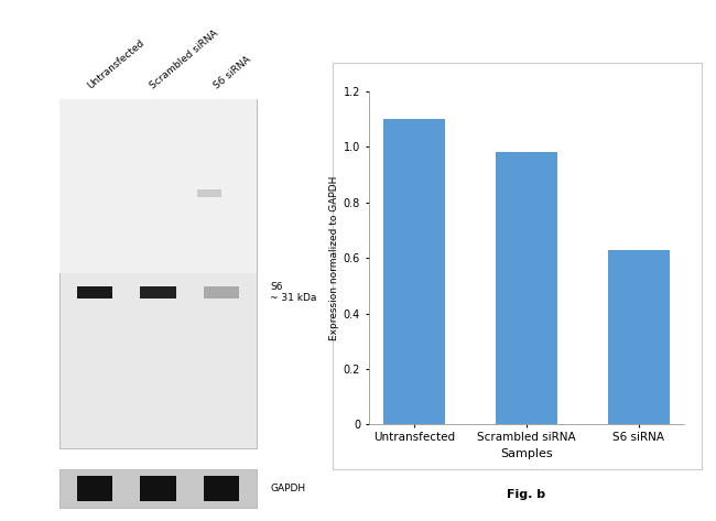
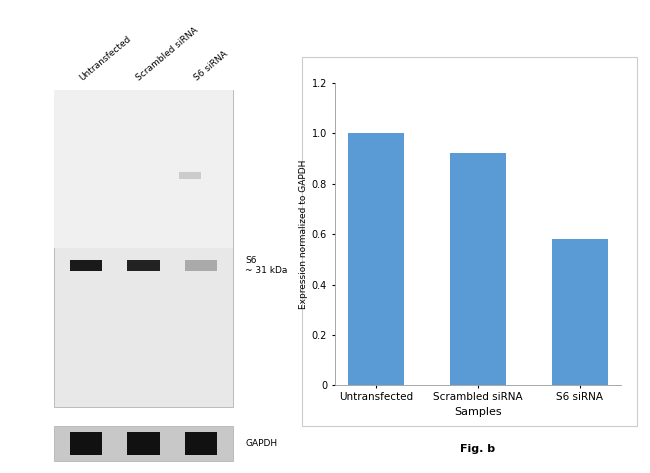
Untransfected: 1.10 -> 1.00
Scrambled siRNA: 0.98 -> 0.92
S6 siRNA: 0.63 -> 0.58
